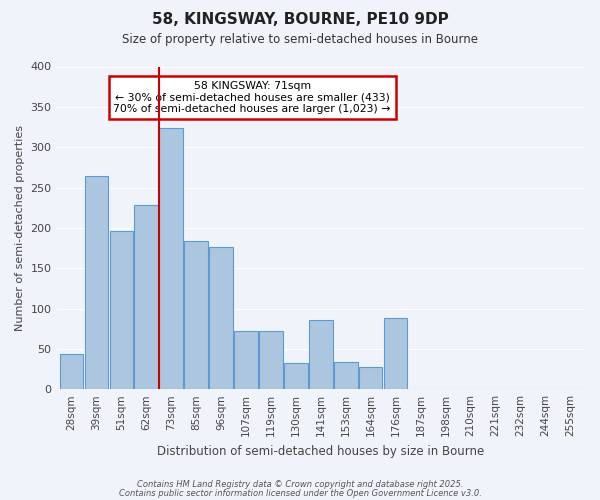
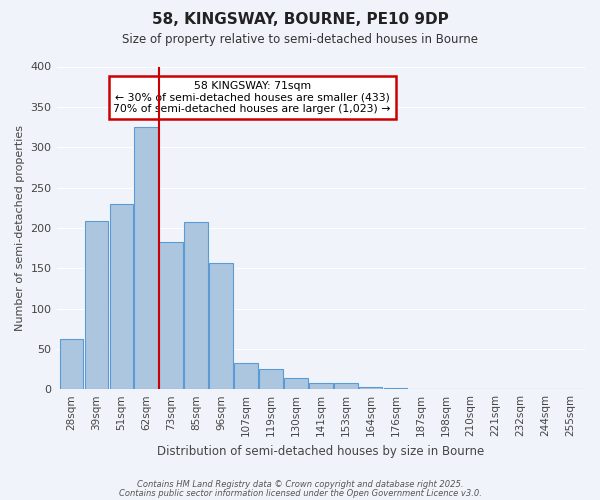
28sqm: 44 -> 62
39sqm: 264 -> 209
51sqm: 196 -> 229
62sqm: 228 -> 325
73sqm: 324 -> 183
85sqm: 184 -> 207
96sqm: 176 -> 157
107sqm: 72 -> 32
119sqm: 72 -> 25
130sqm: 32 -> 14
141sqm: 86 -> 8
153sqm: 34 -> 8
164sqm: 28 -> 3
176sqm: 88 -> 1
